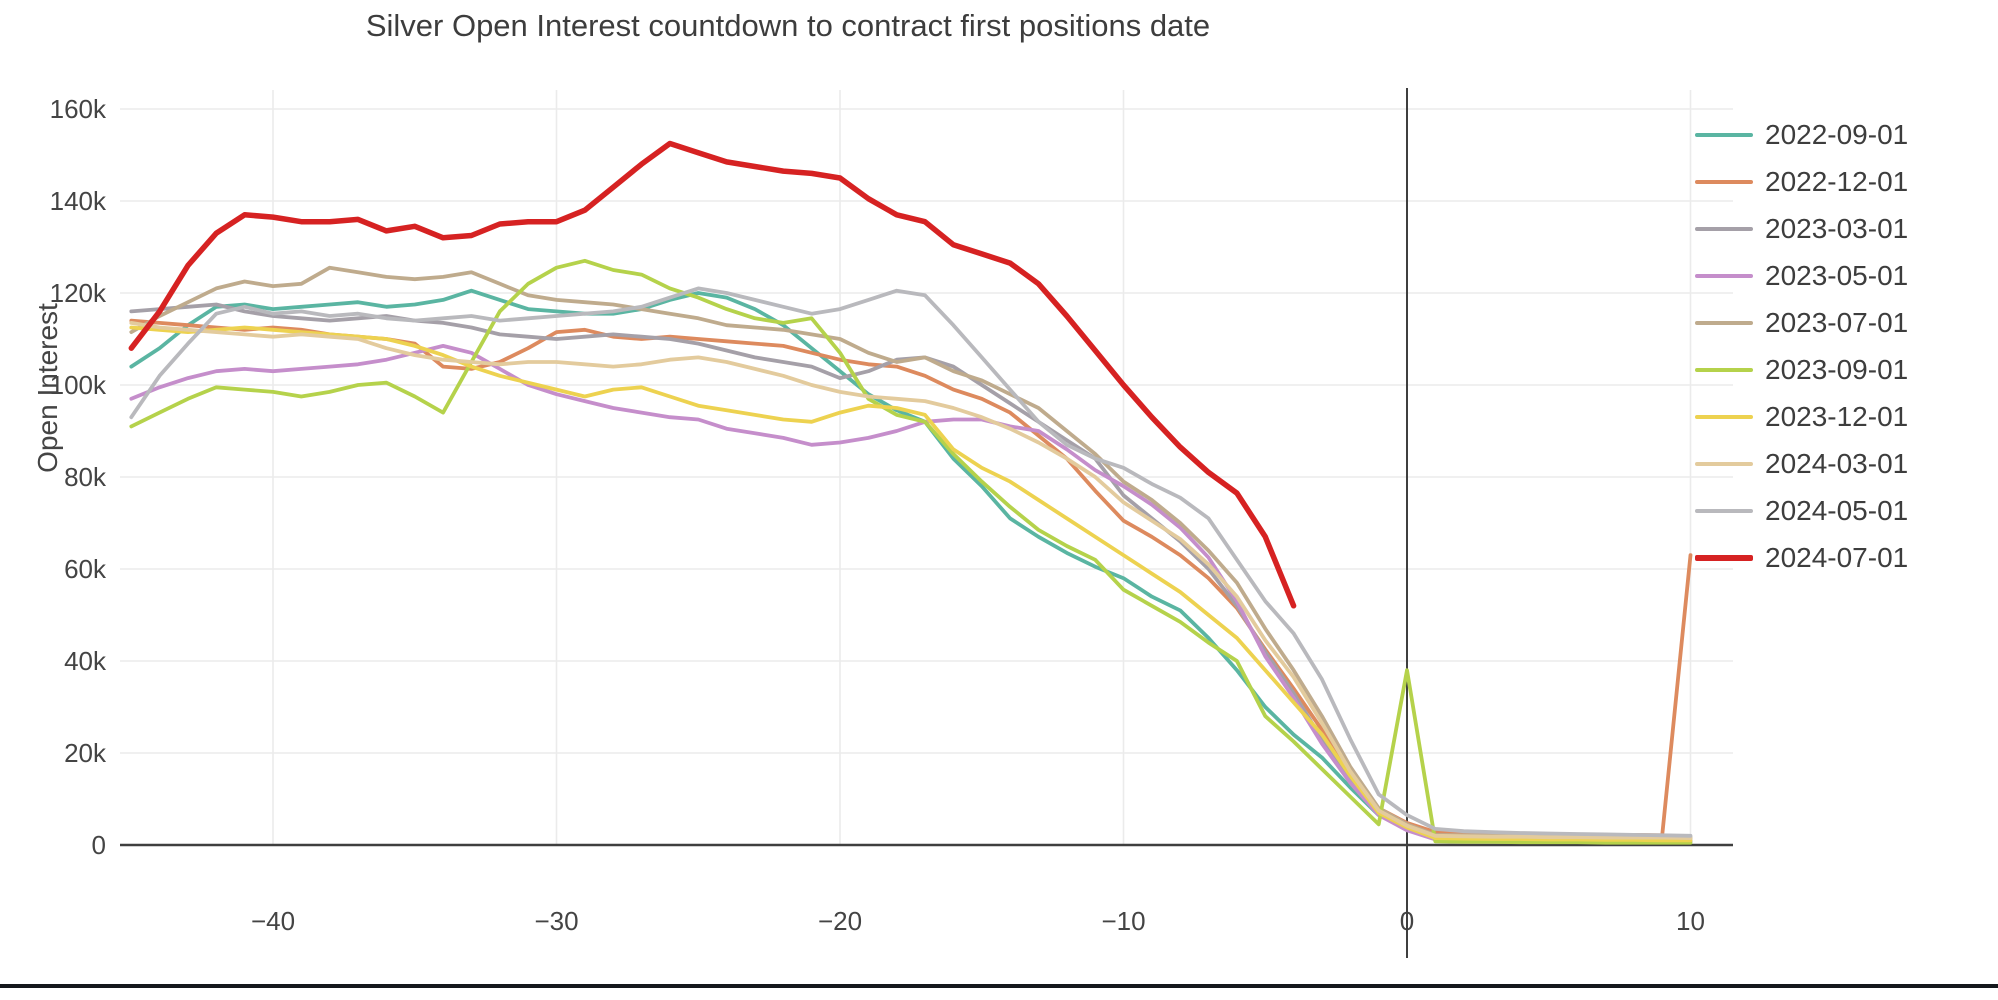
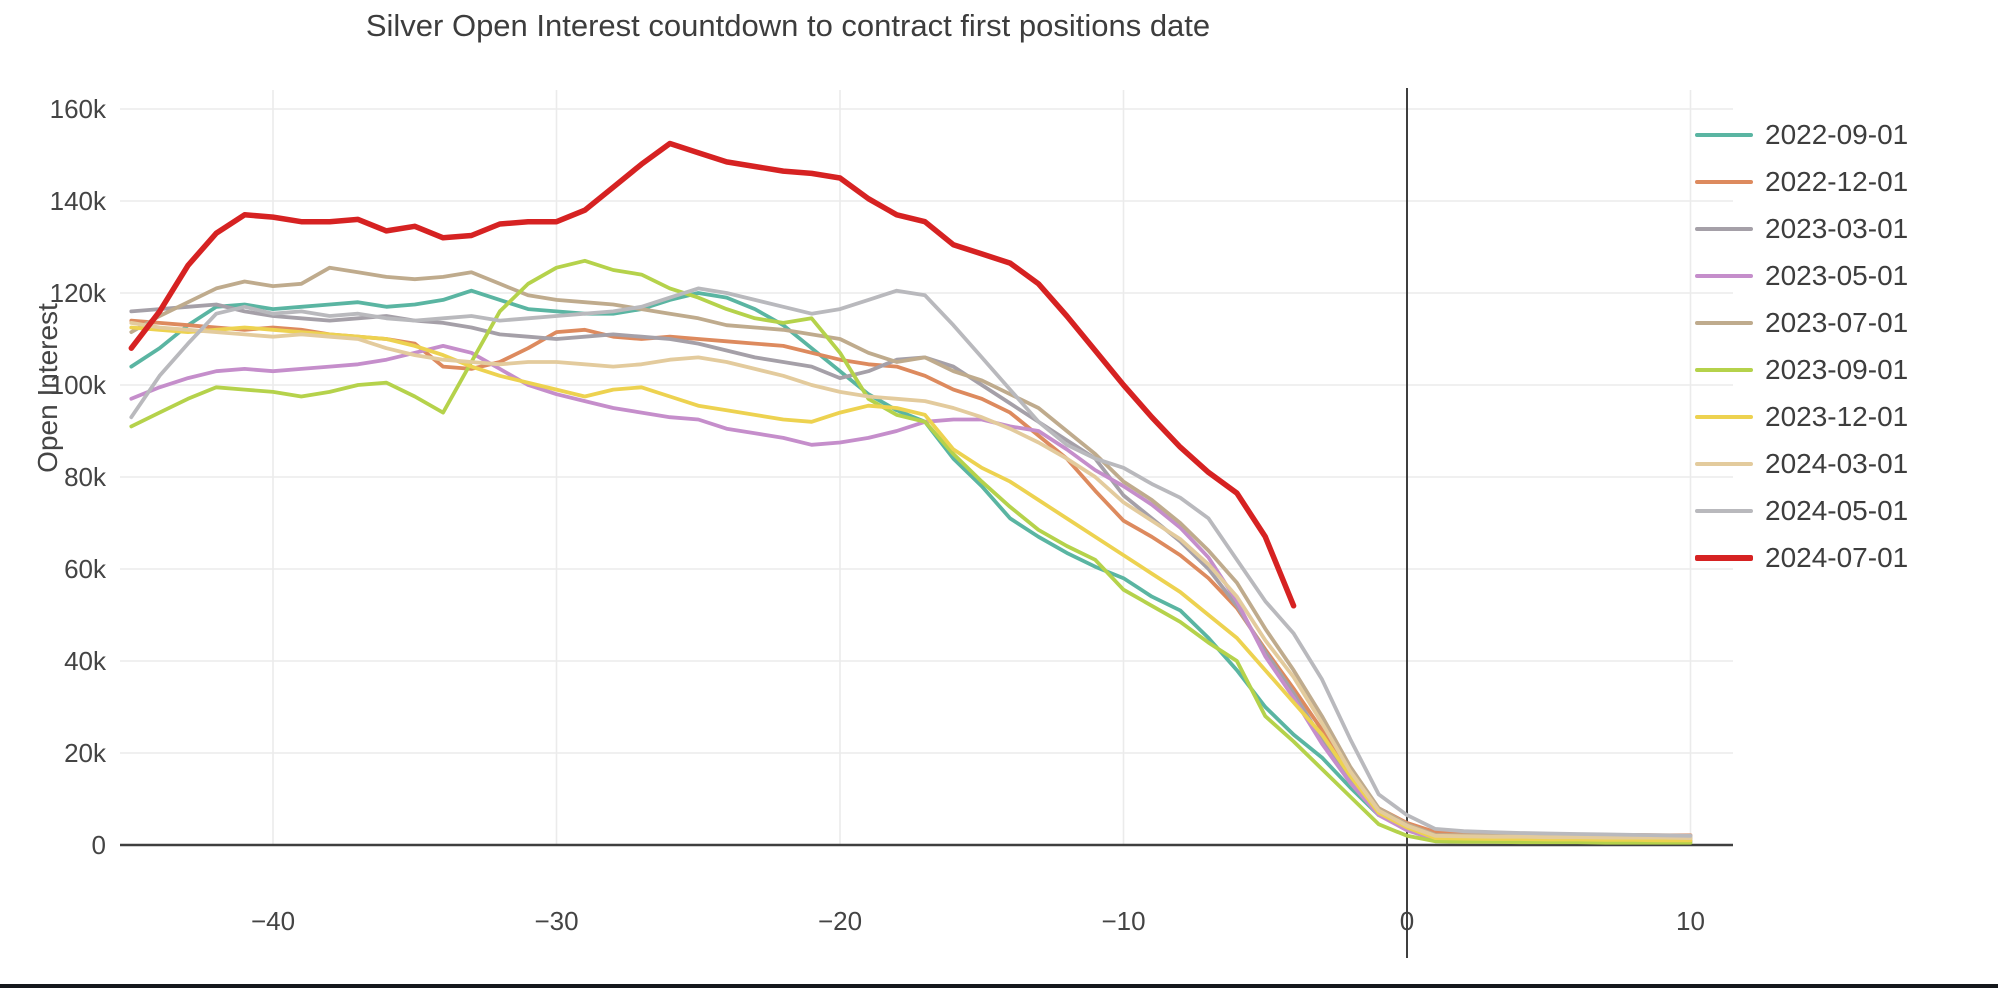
2023-09-01/0: 38k -> 2k
2022-12-01/10: 63k -> 2k
